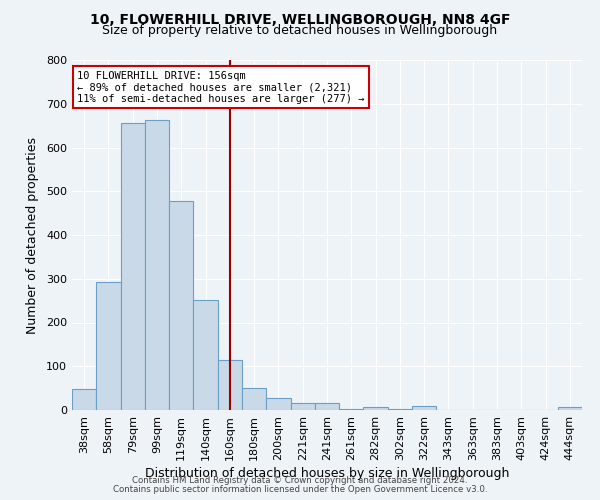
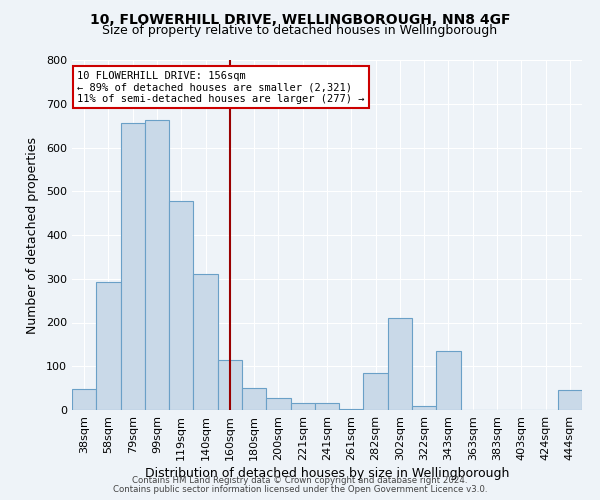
140sqm: 252 -> 310
282sqm: 8 -> 85
302sqm: 3 -> 210
343sqm: 1 -> 135
444sqm: 8 -> 45
